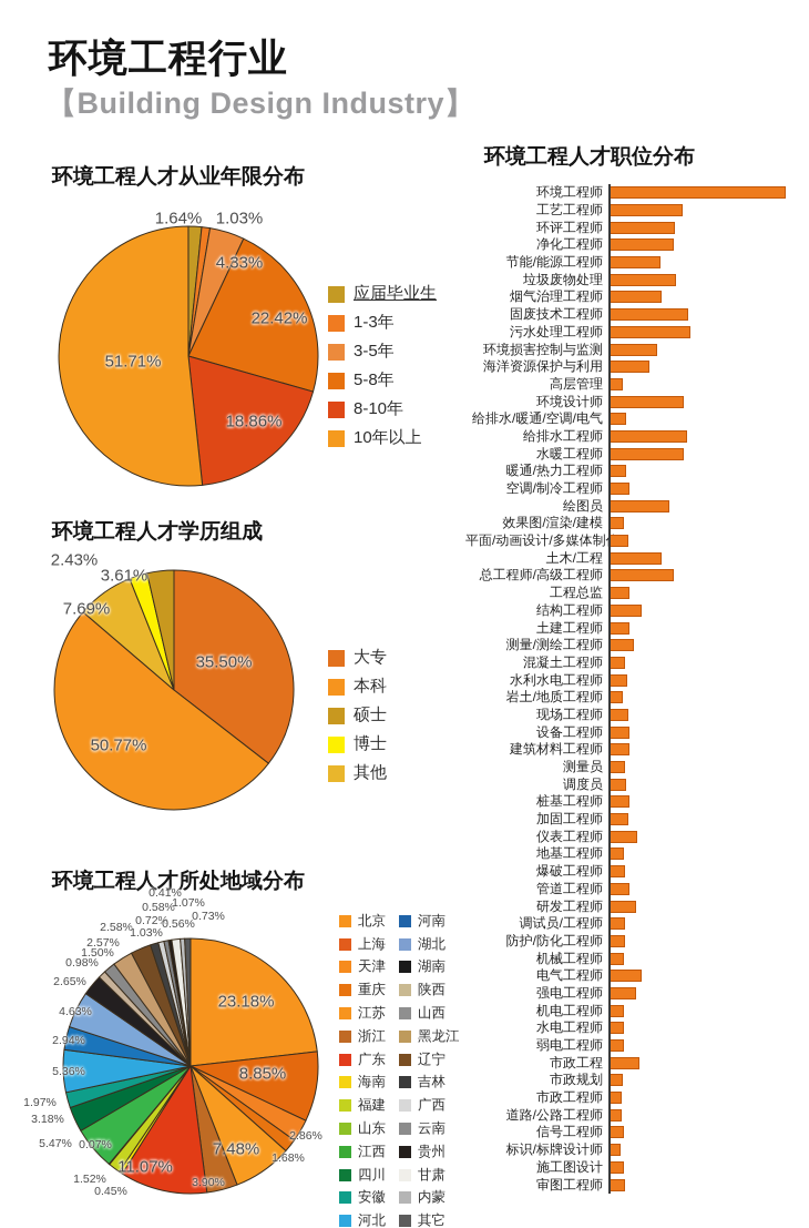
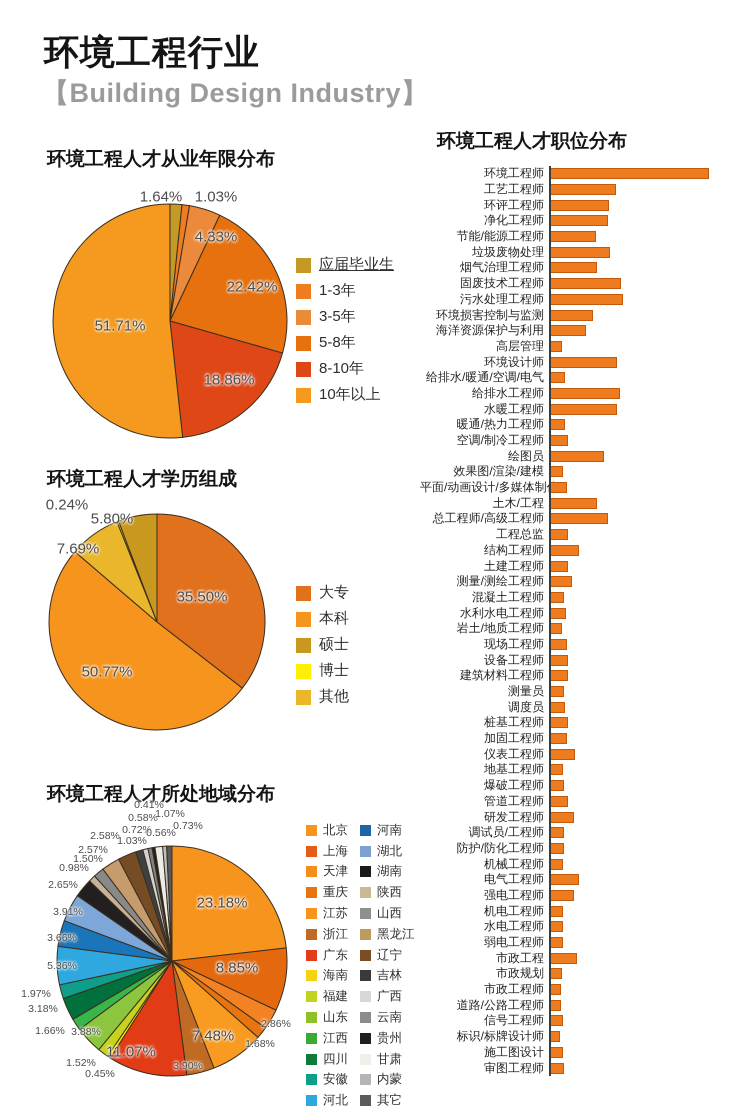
环境工程人才学历组成/博士: 2.43% -> 0.24%
环境工程人才学历组成/硕士: 3.61% -> 5.80%
环境工程人才所处地域分布/山东: 0.07% -> 3.88%
环境工程人才所处地域分布/江西: 5.47% -> 1.66%
环境工程人才所处地域分布/河南: 2.94% -> 3.66%
环境工程人才所处地域分布/湖北: 4.63% -> 3.91%
